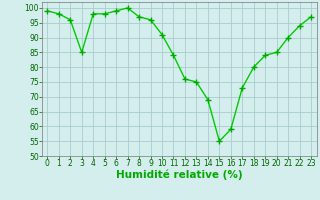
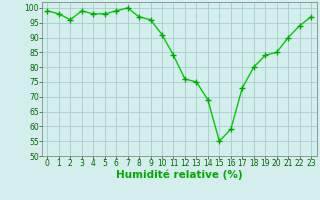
3: 85 -> 99
